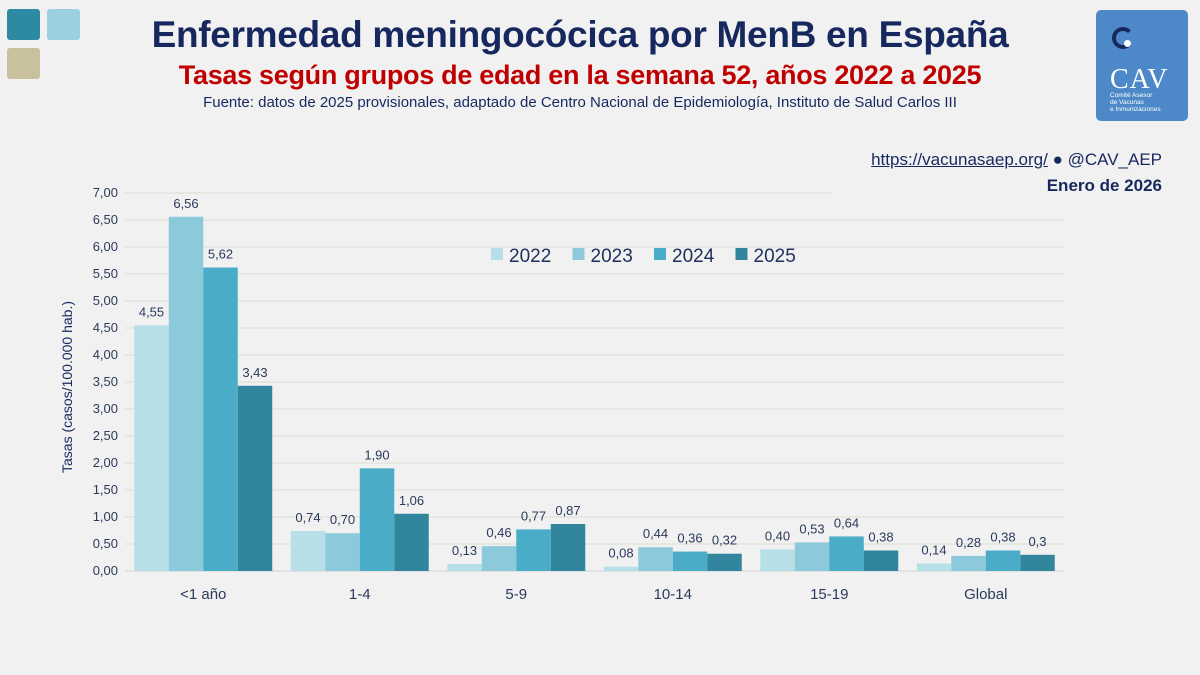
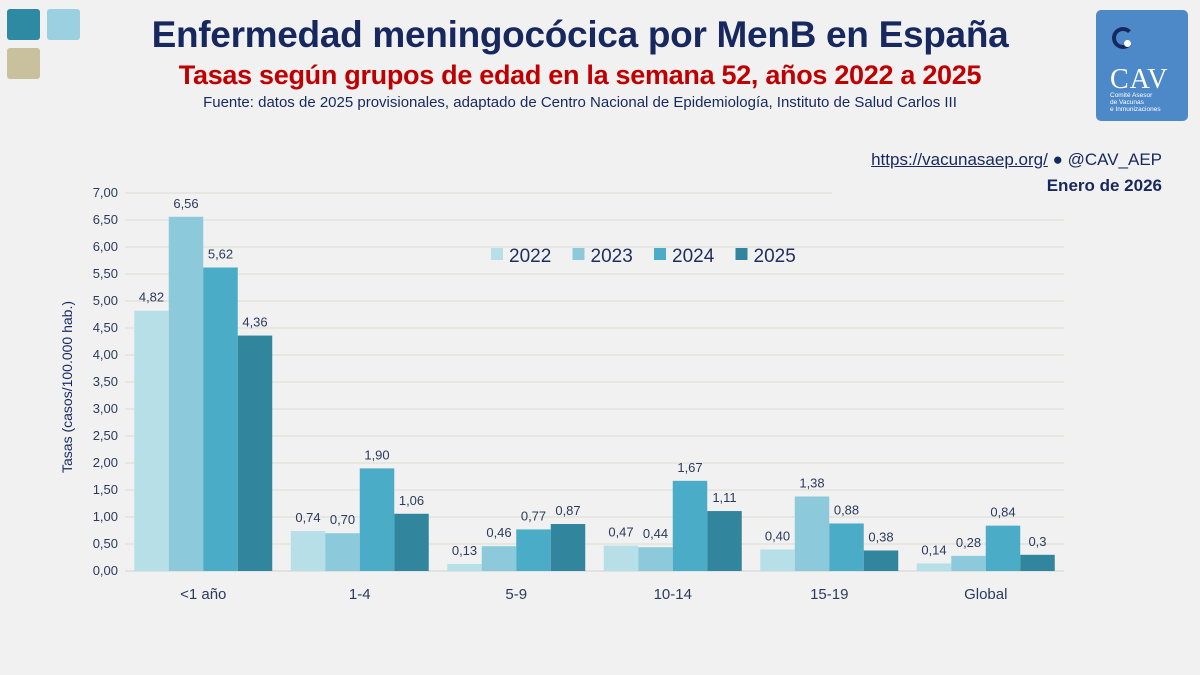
2022/<1 año: 4,55 -> 4,82
2025/<1 año: 3,43 -> 4,36
2022/10-14: 0,08 -> 0,47
2024/10-14: 0,36 -> 1,67
2025/10-14: 0,32 -> 1,11
2023/15-19: 0,53 -> 1,38
2024/15-19: 0,64 -> 0,88
2024/Global: 0,38 -> 0,84
